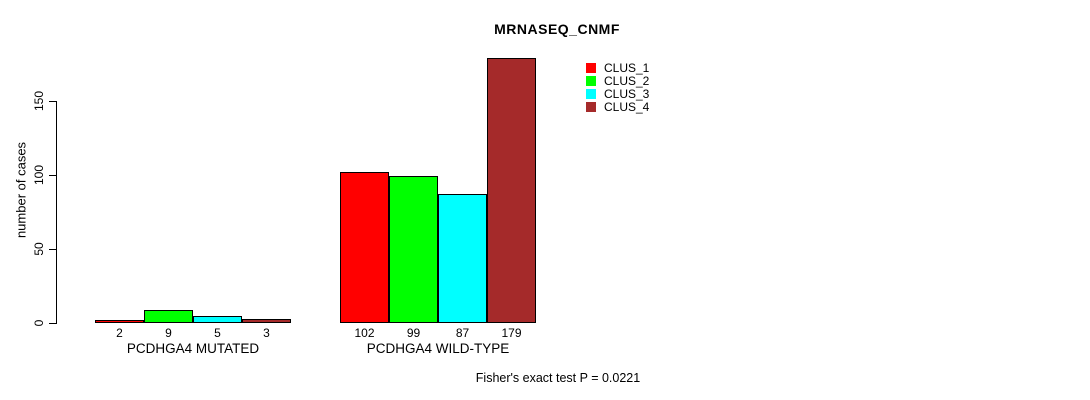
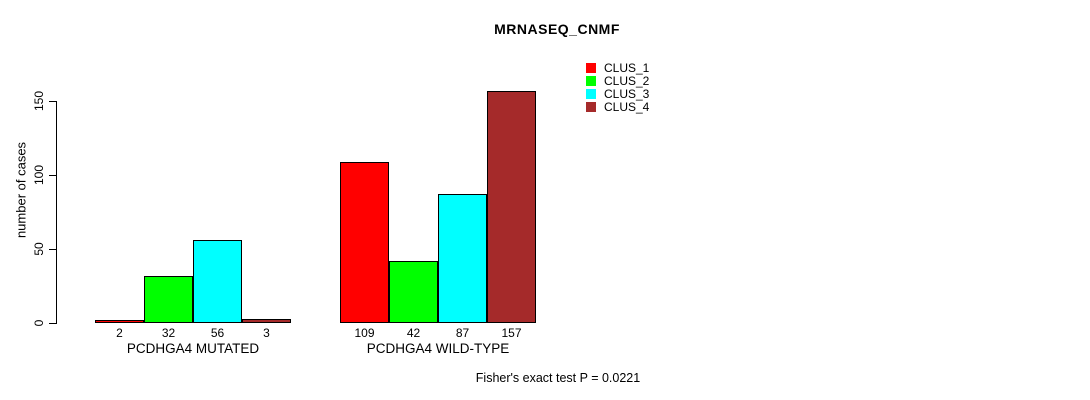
CLUS_2/PCDHGA4 MUTATED: 9 -> 32
CLUS_3/PCDHGA4 MUTATED: 5 -> 56
CLUS_1/PCDHGA4 WILD-TYPE: 102 -> 109
CLUS_2/PCDHGA4 WILD-TYPE: 99 -> 42
CLUS_4/PCDHGA4 WILD-TYPE: 179 -> 157
